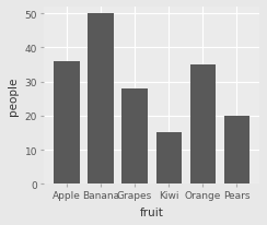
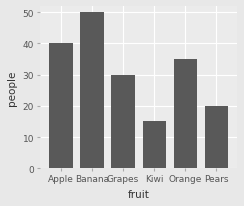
Apple: 36 -> 40
Grapes: 28 -> 30
